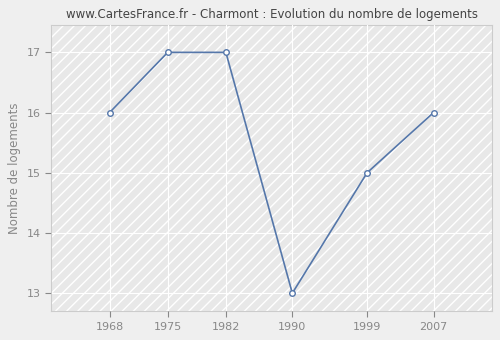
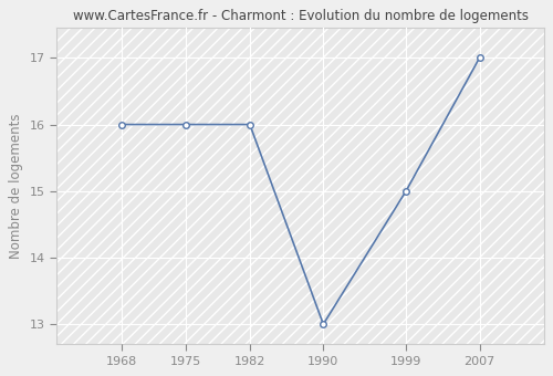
1975: 17 -> 16
1982: 17 -> 16
2007: 16 -> 17
